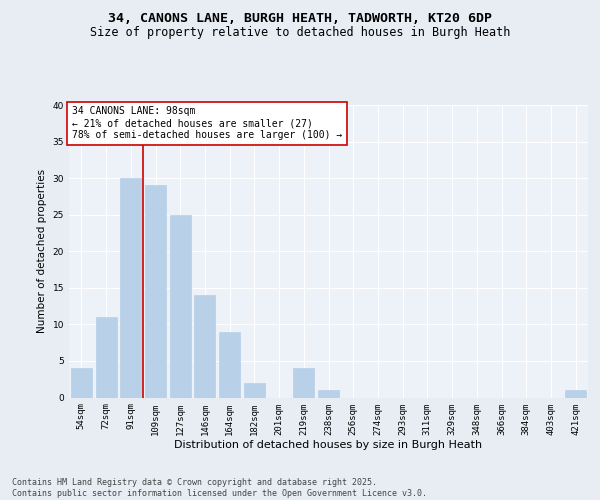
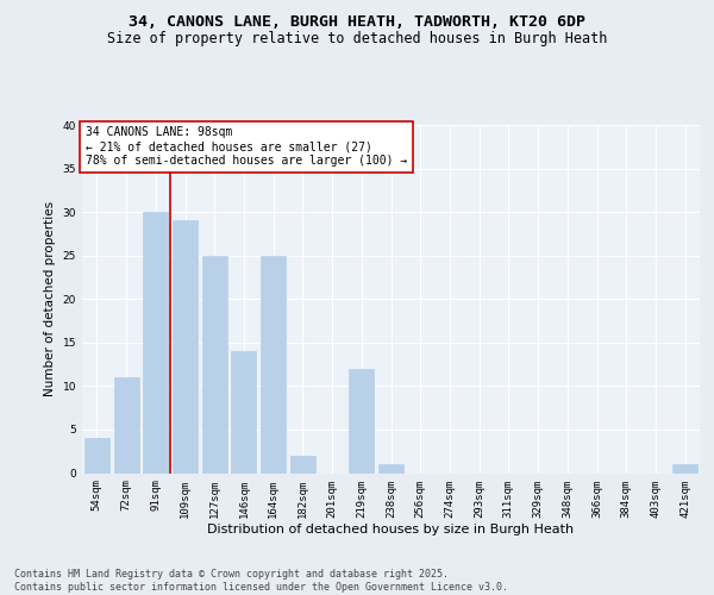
164sqm: 9 -> 25
219sqm: 4 -> 12
